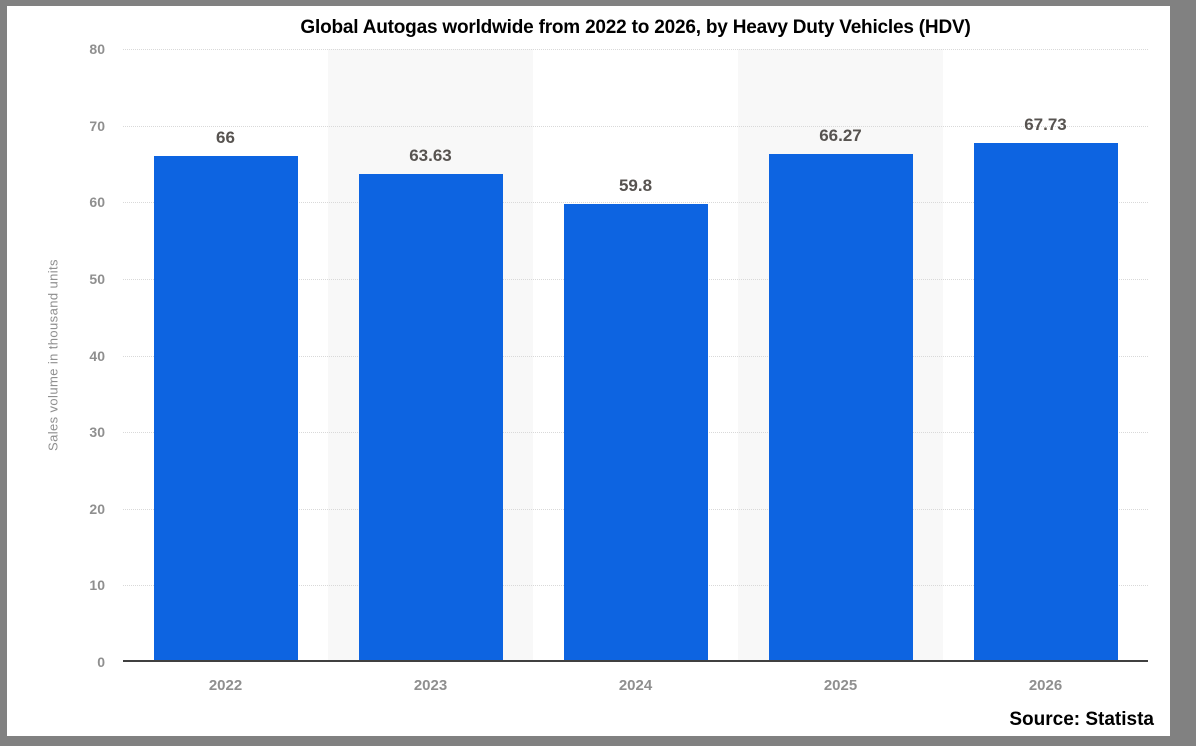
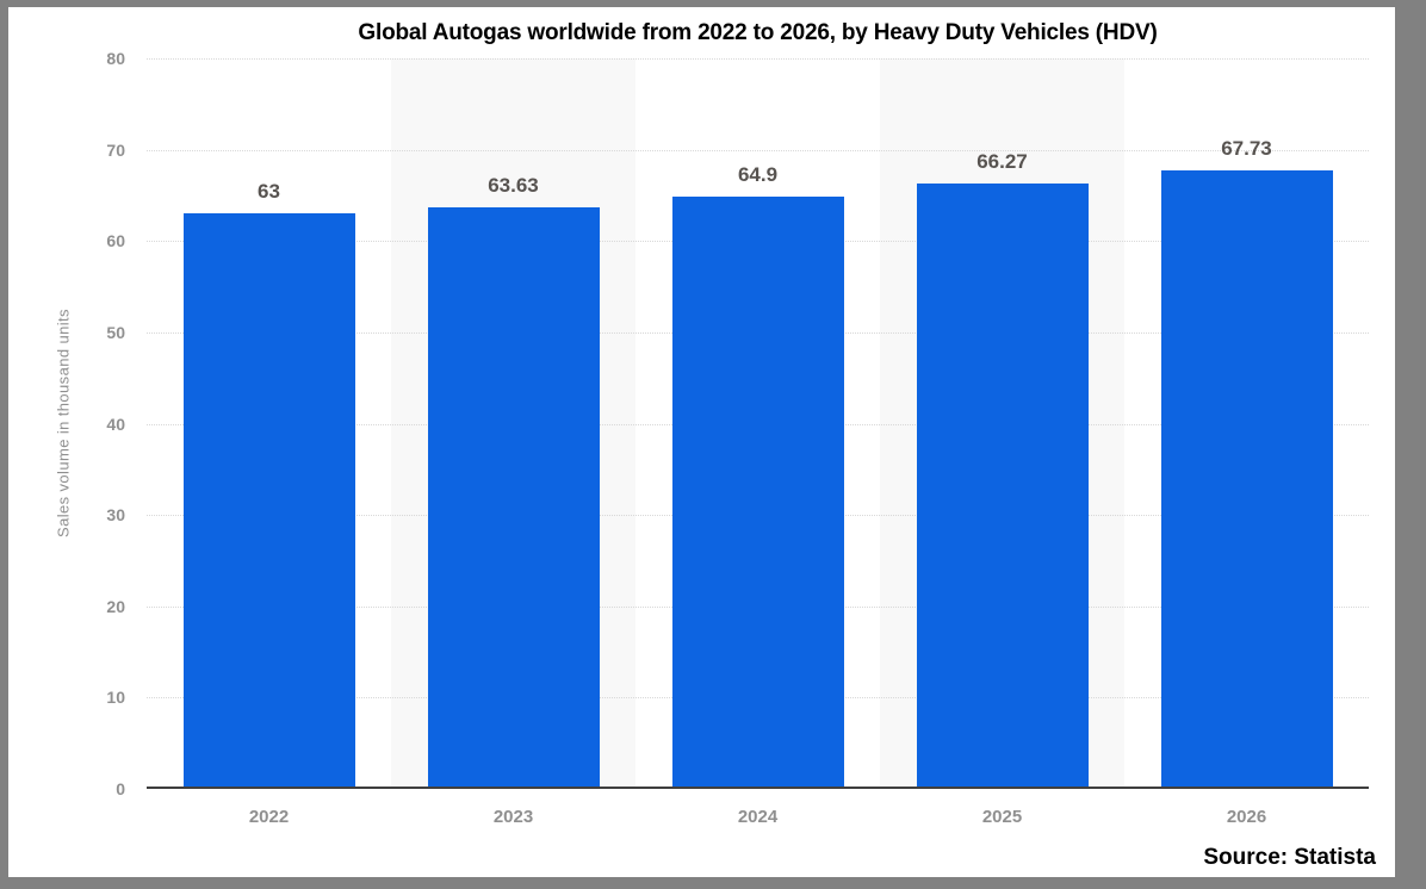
2022: 66 -> 63
2024: 59.8 -> 64.9
